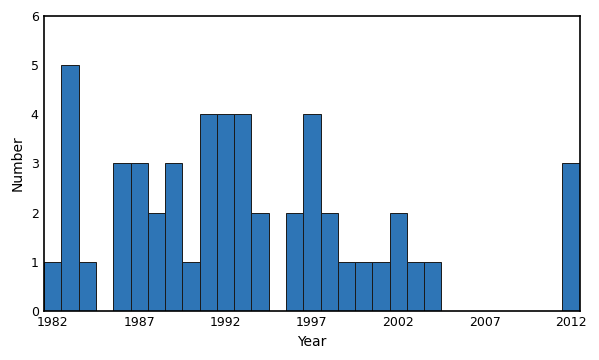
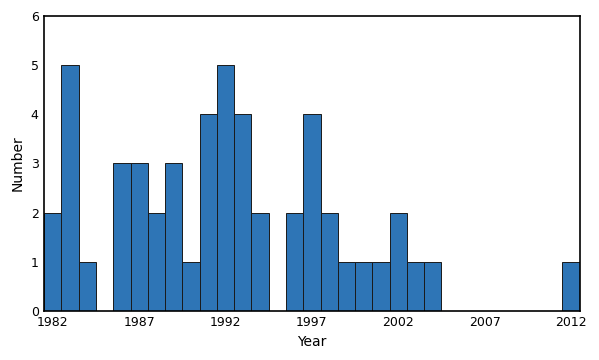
1982: 1 -> 2
1992: 4 -> 5
2012: 3 -> 1
